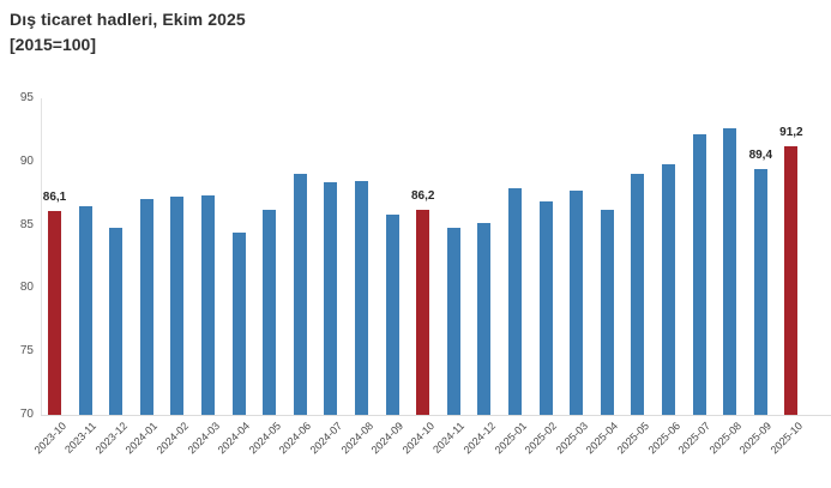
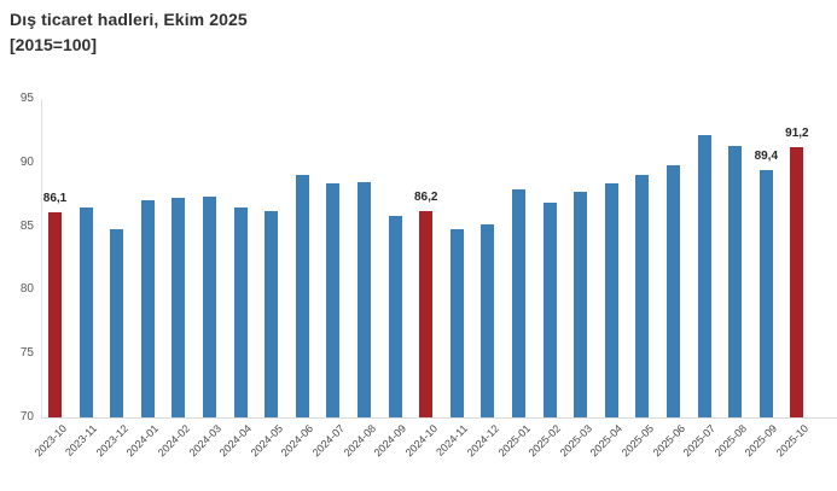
2024-04: 84.4 -> 86.5
2025-04: 86.2 -> 88.4
2025-08: 92.6 -> 91.3
